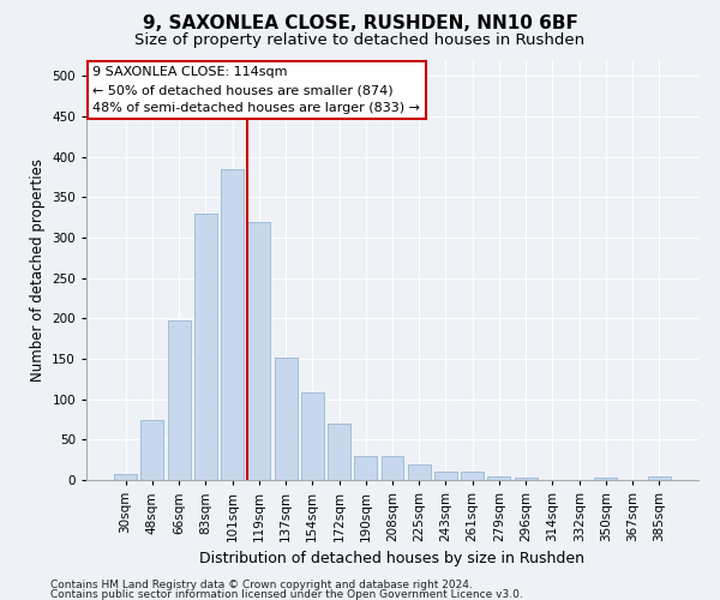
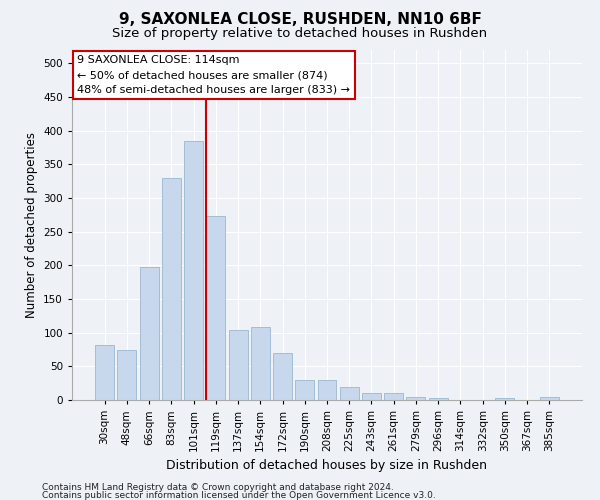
30sqm: 8 -> 82
119sqm: 320 -> 274
137sqm: 152 -> 104
